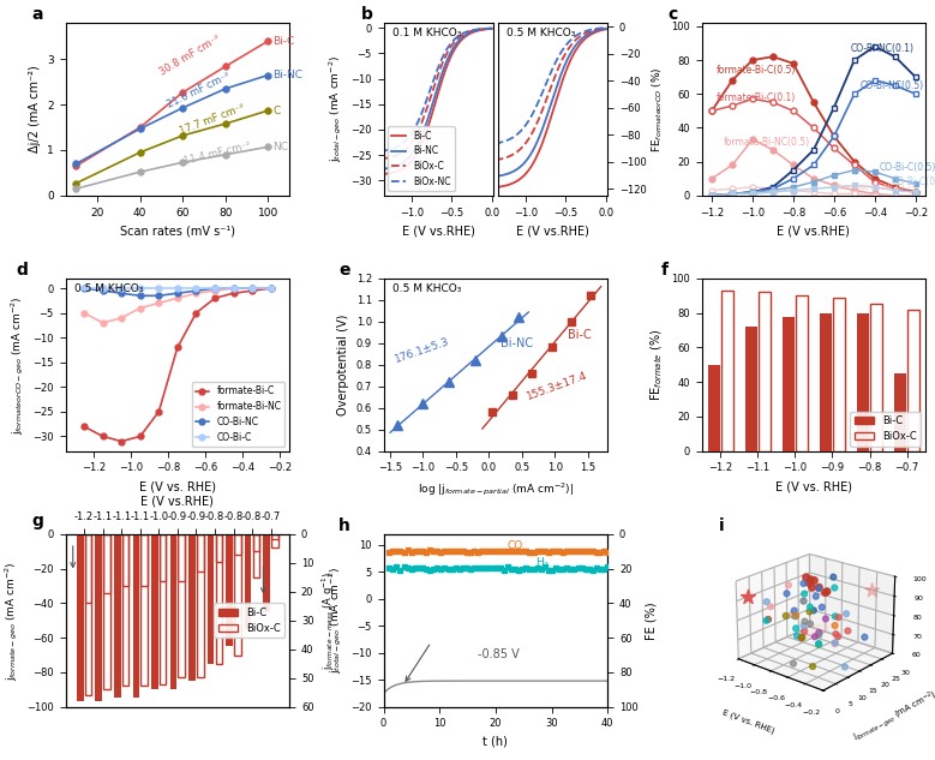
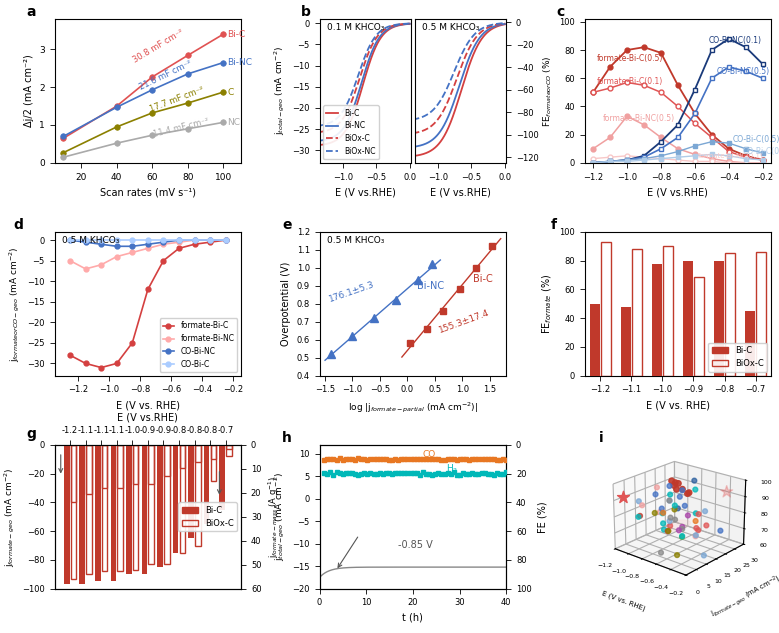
Bi-C/−1.1: 72 -> 48
BiOx-C/−1.1: 92 -> 88
BiOx-C/−0.9: 89 -> 69
BiOx-C/−0.7: 82 -> 86
